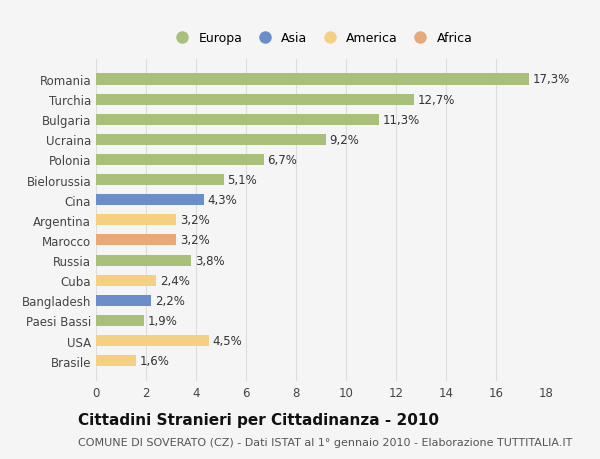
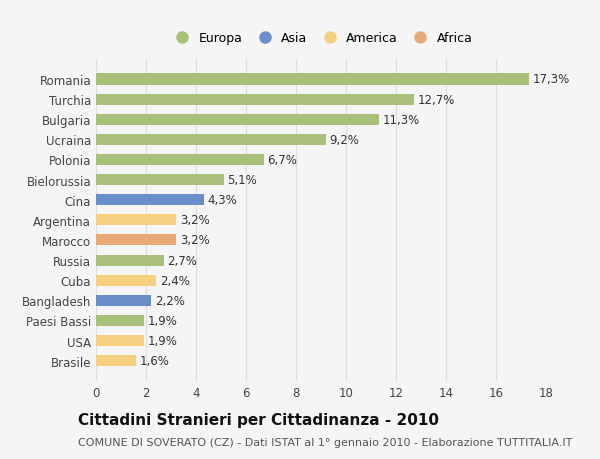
Russia: 3,8% -> 2,7%
USA: 4,5% -> 1,9%
